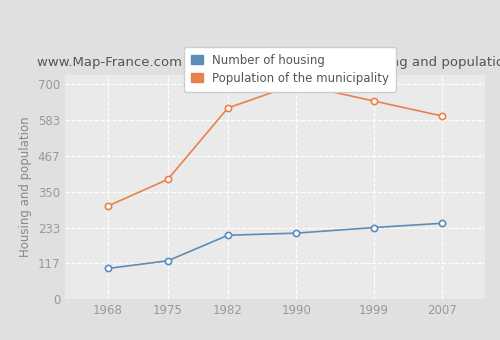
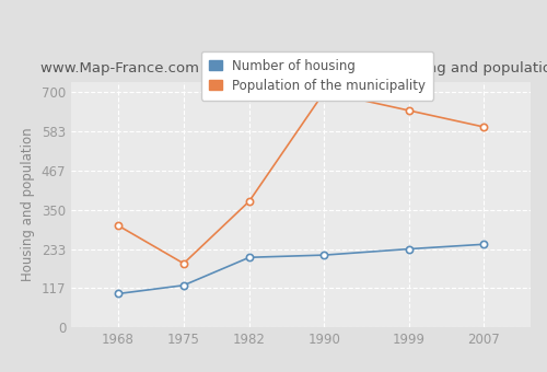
Population of the municipality/1975: 390 -> 190
Population of the municipality/1982: 622 -> 375
